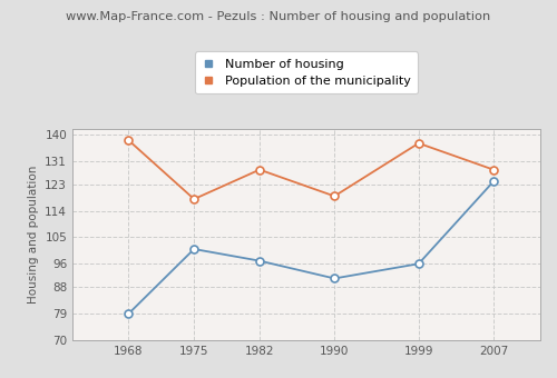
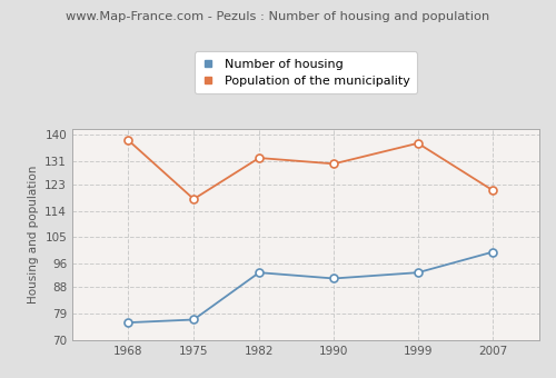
Number of housing/1968: 79 -> 76
Number of housing/1975: 101 -> 77
Number of housing/1982: 97 -> 93
Population of the municipality/1982: 128 -> 132
Population of the municipality/1990: 119 -> 130
Number of housing/1999: 96 -> 93
Number of housing/2007: 124 -> 100
Population of the municipality/2007: 128 -> 121
